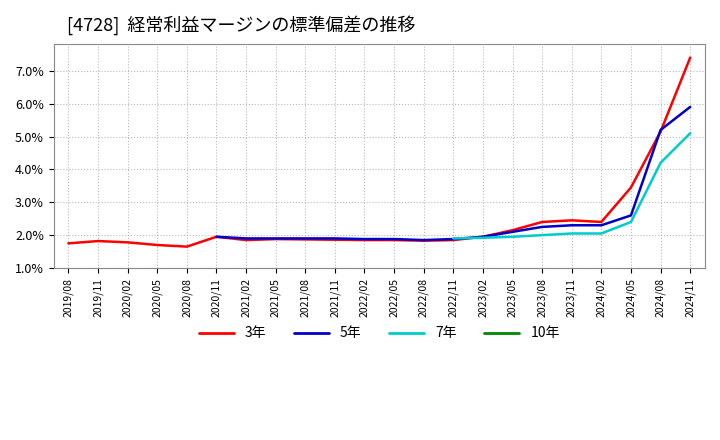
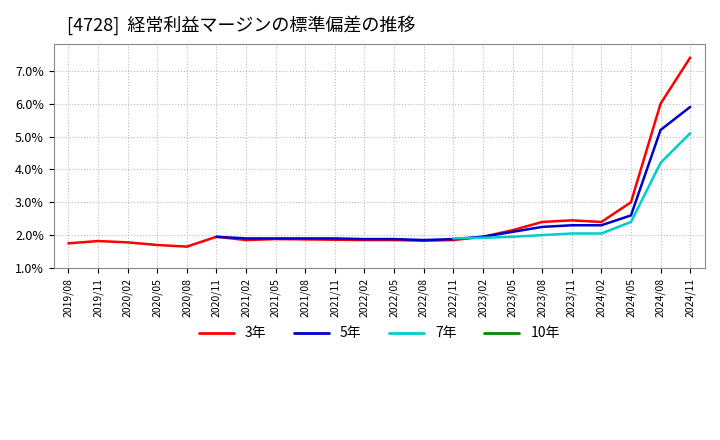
3年/2024/05: 3.45% -> 3.00%
3年/2024/08: 5.15% -> 6.00%
